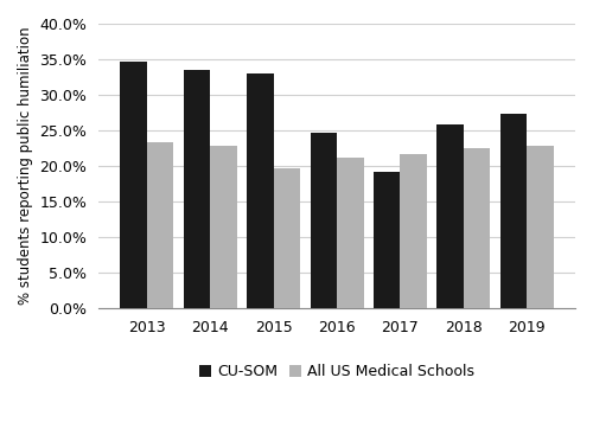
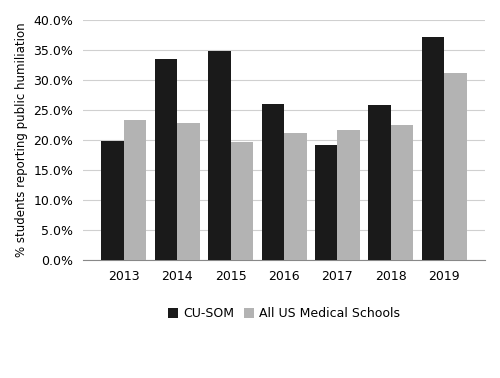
CU-SOM/2013: 34.7% -> 19.8%
CU-SOM/2015: 33.0% -> 34.8%
CU-SOM/2016: 24.7% -> 26.0%
CU-SOM/2019: 27.3% -> 37.2%
All US Medical Schools/2019: 22.9% -> 31.2%
